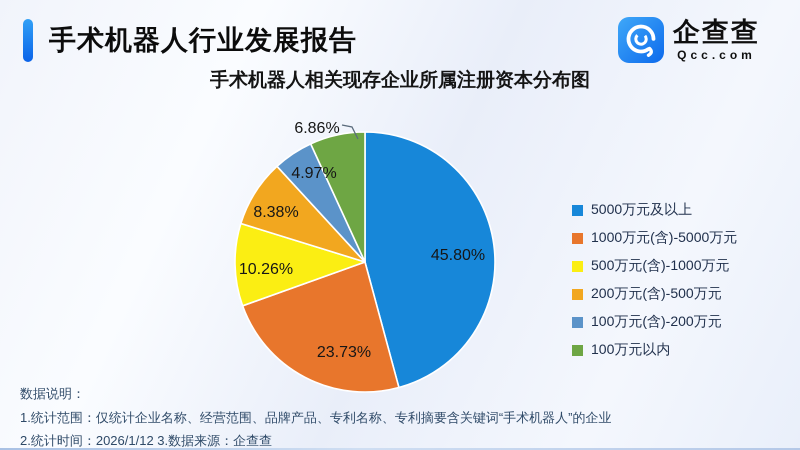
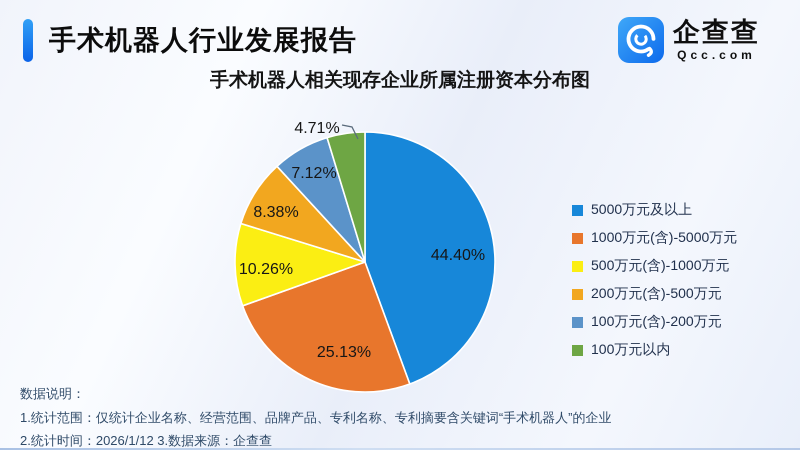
5000万元及以上: 45.80% -> 44.40%
1000万元(含)-5000万元: 23.73% -> 25.13%
100万元(含)-200万元: 4.97% -> 7.12%
100万元以内: 6.86% -> 4.71%
